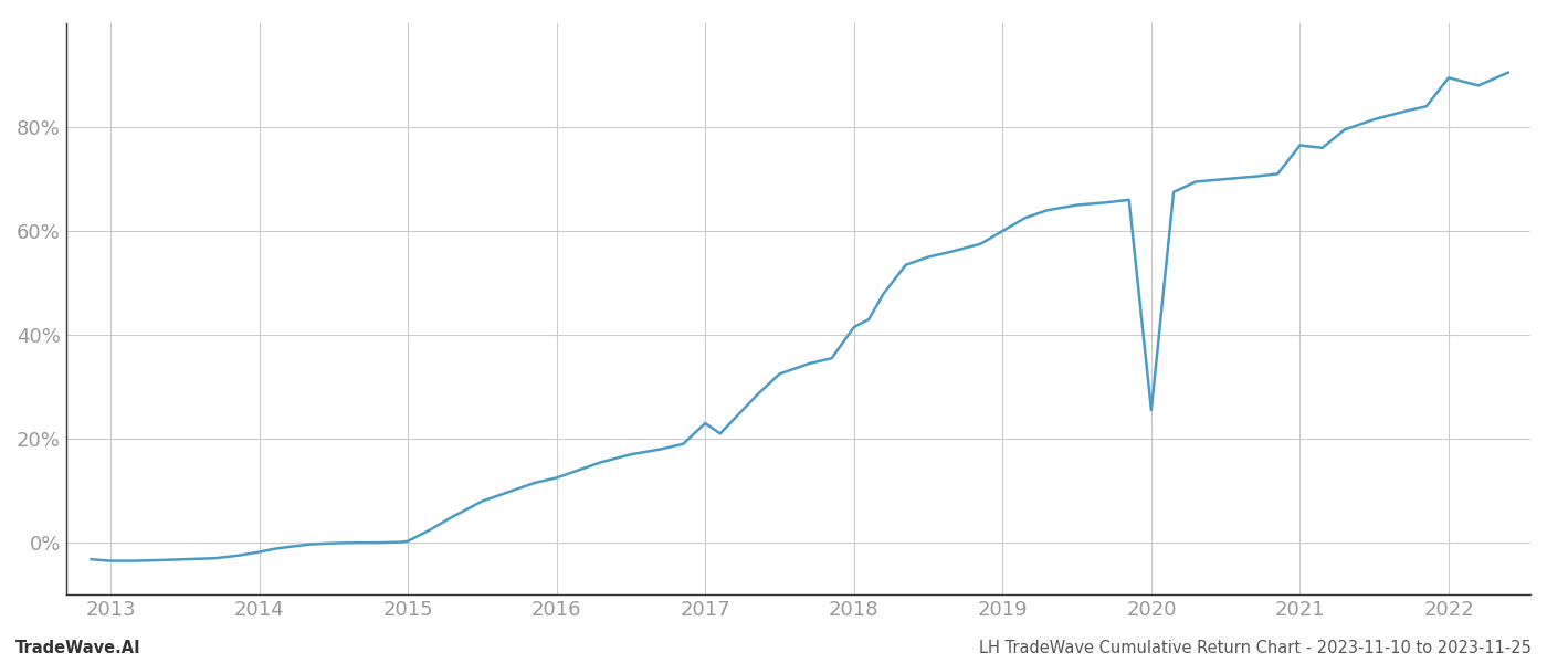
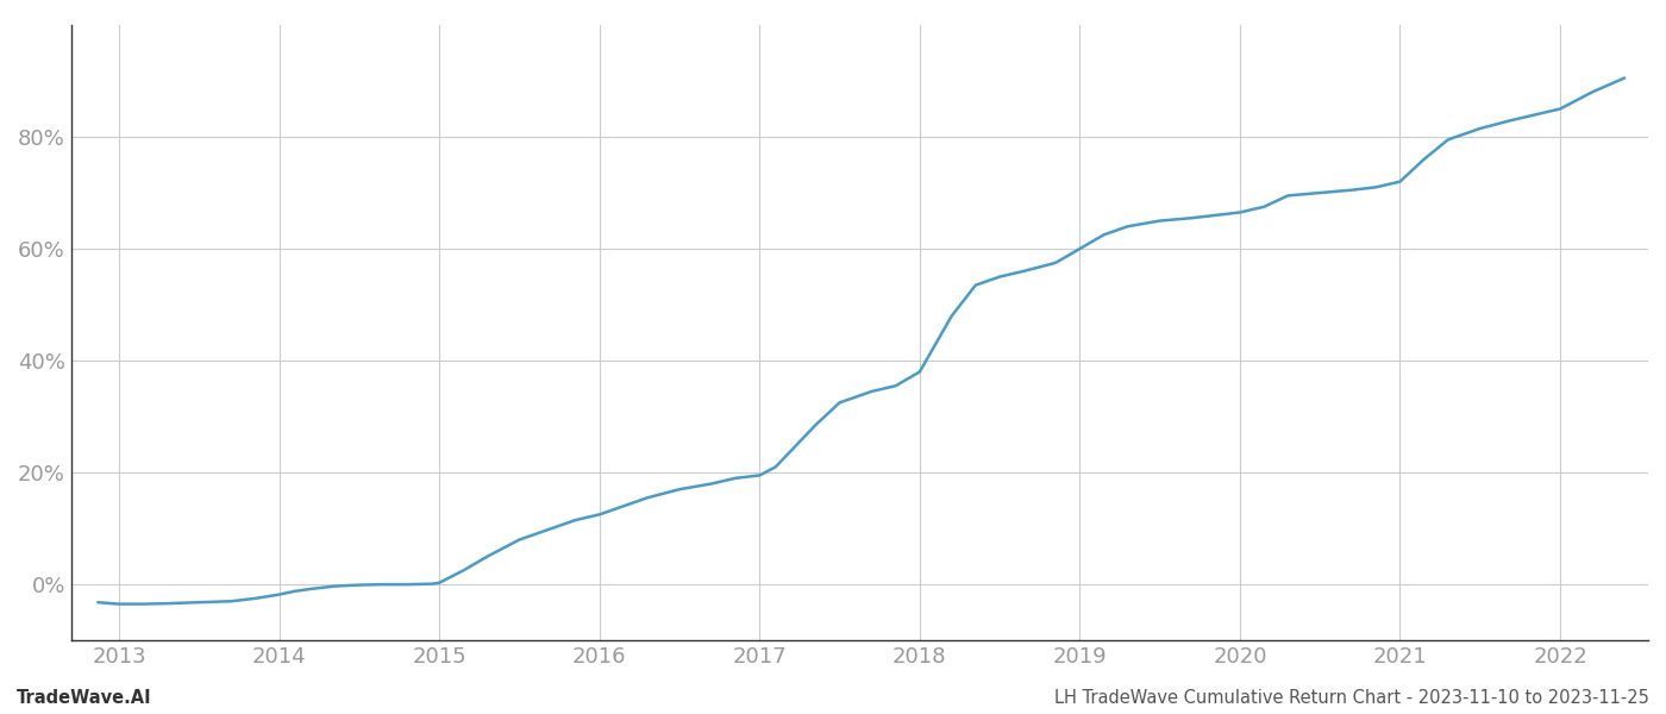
2017: 23.0% -> 19.5%
2018: 41.5% -> 38.0%
2020: 25.5% -> 66.5%
2021: 76.5% -> 72.0%
2022: 89.5% -> 85.0%
